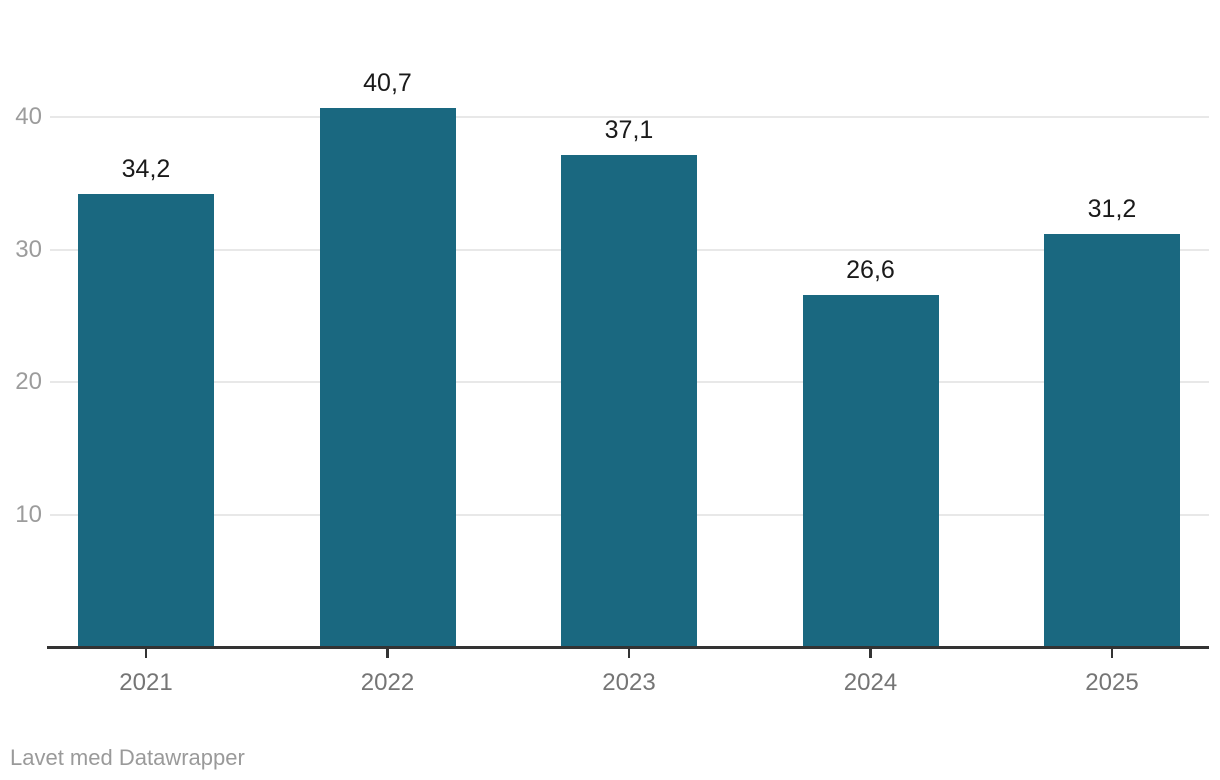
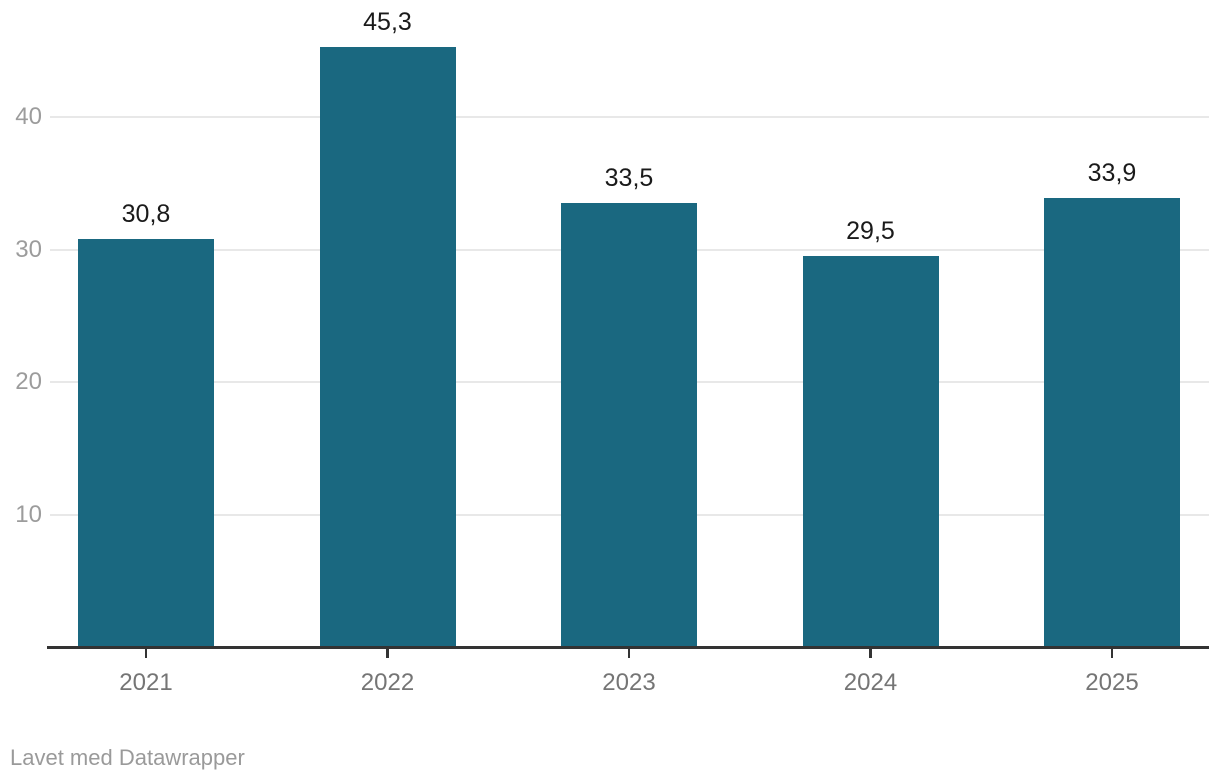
2021: 34,2 -> 30,8
2022: 40,7 -> 45,3
2023: 37,1 -> 33,5
2024: 26,6 -> 29,5
2025: 31,2 -> 33,9
